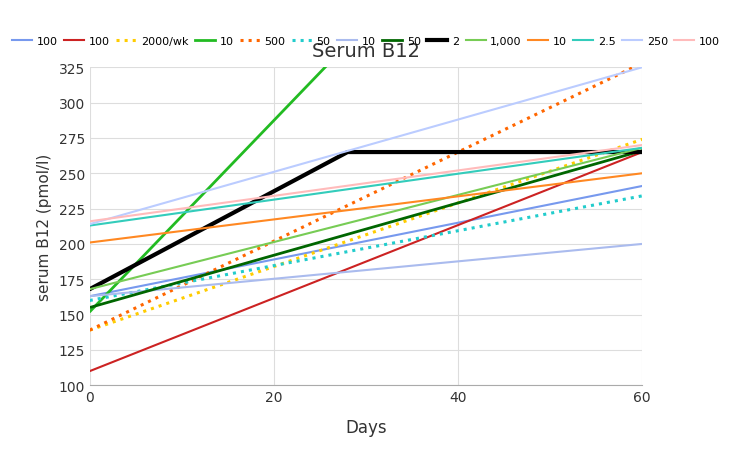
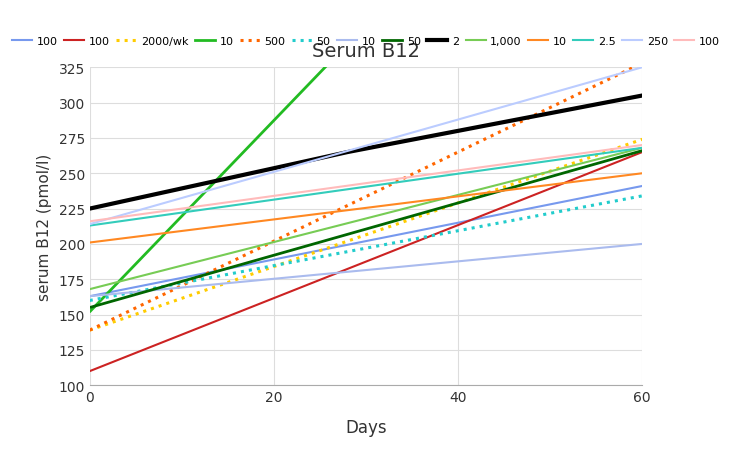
0: 168 -> 225
60: 265 -> 305
